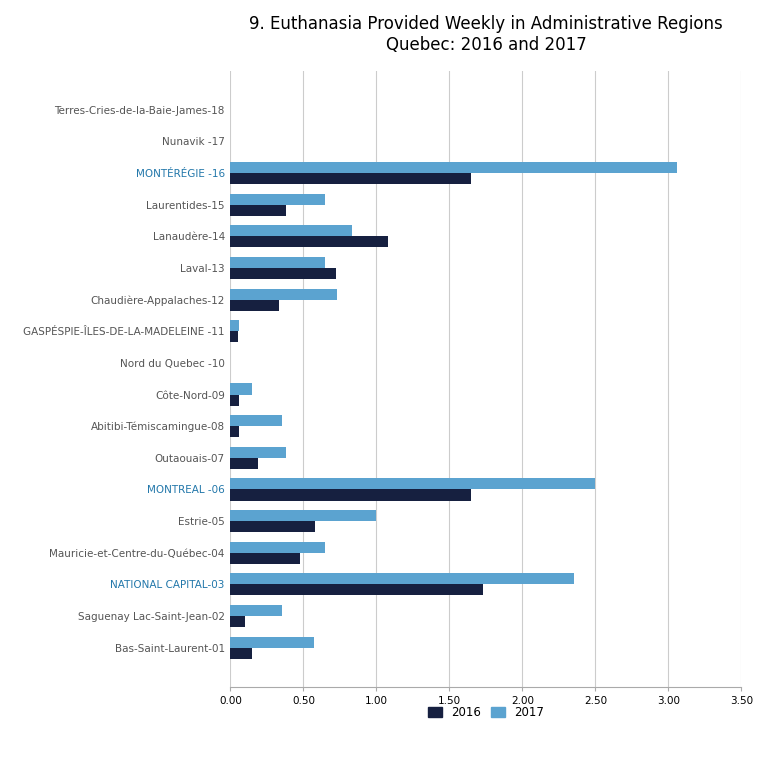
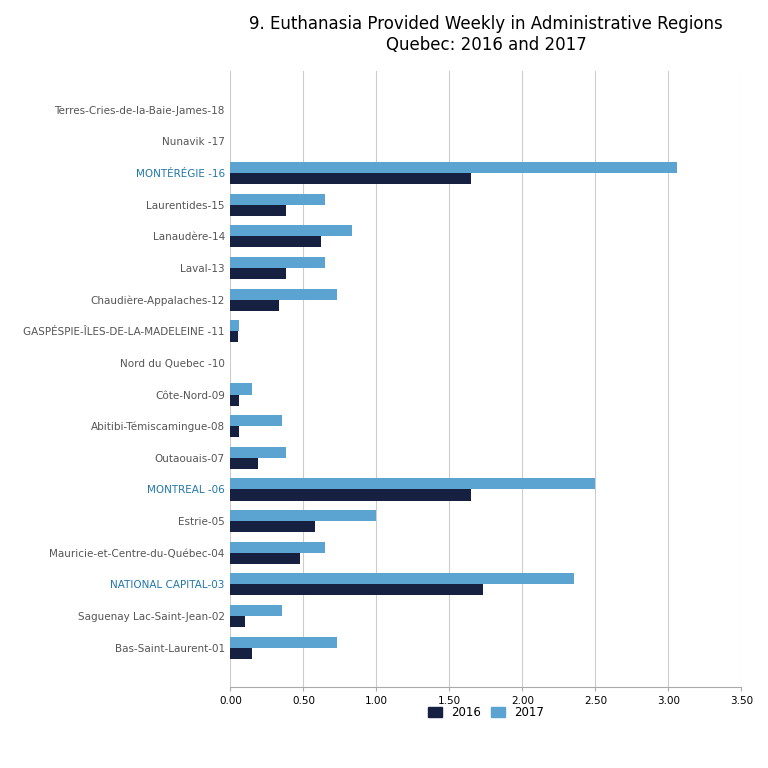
2016/Lanaudère-14: 1.08 -> 0.62
2016/Laval-13: 0.72 -> 0.38
2017/Bas-Saint-Laurent-01: 0.57 -> 0.73
